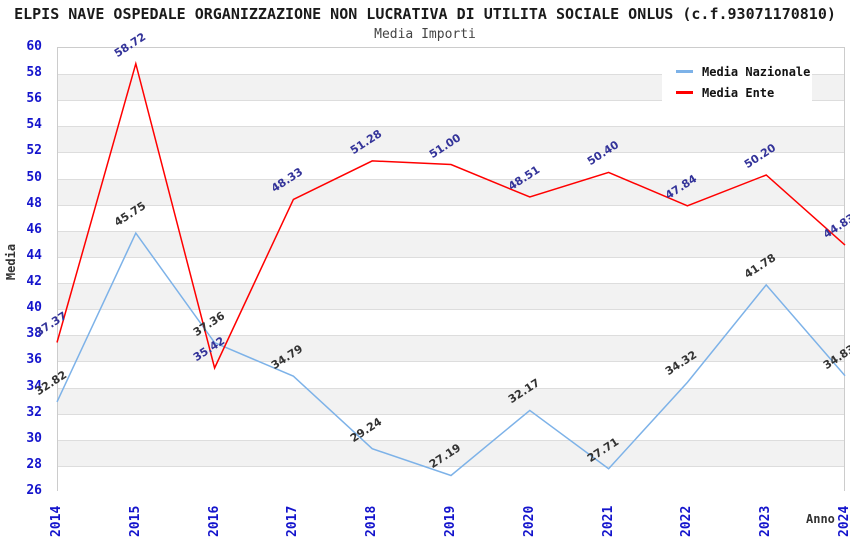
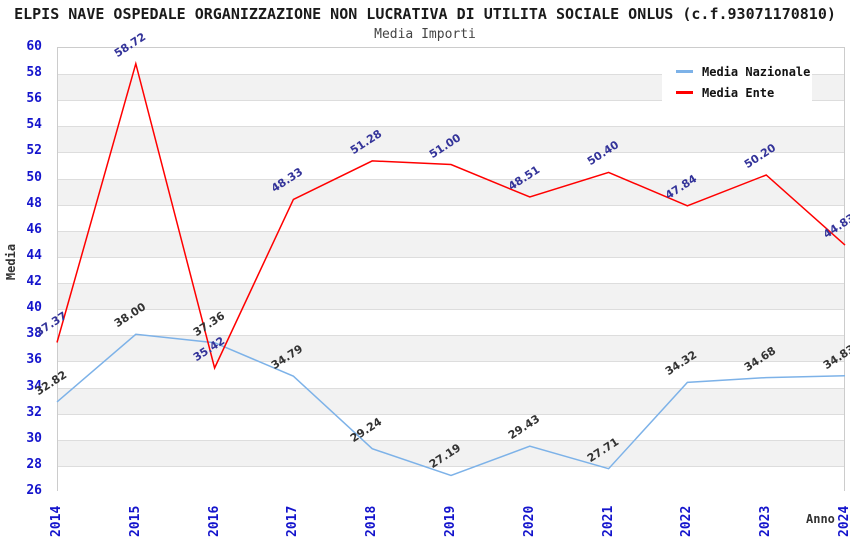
Media Nazionale/2015: 45.75 -> 38.00
Media Nazionale/2020: 32.17 -> 29.43
Media Nazionale/2023: 41.78 -> 34.68
